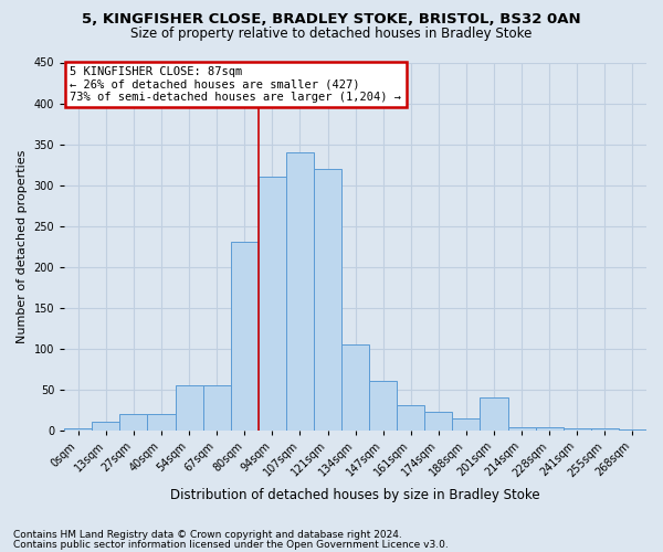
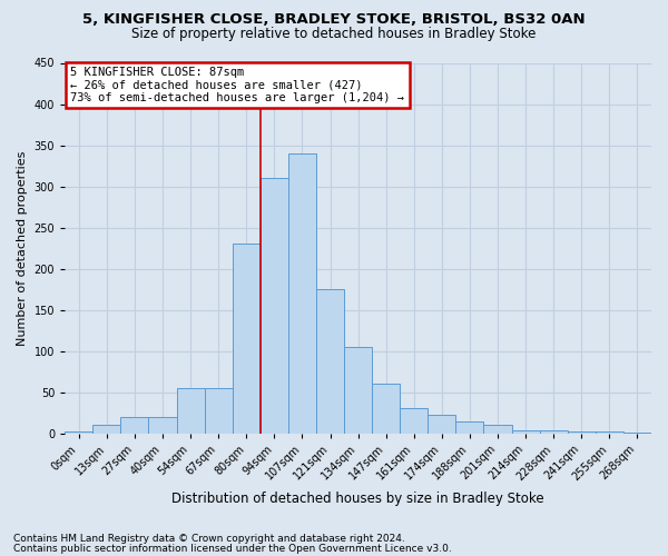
121sqm: 320 -> 175
201sqm: 40 -> 10
